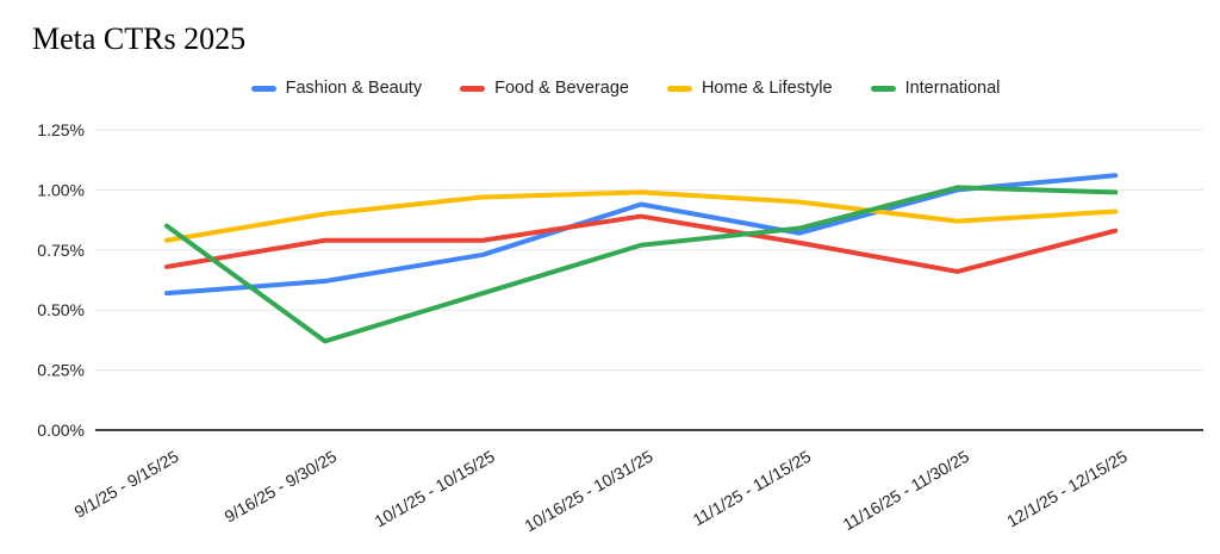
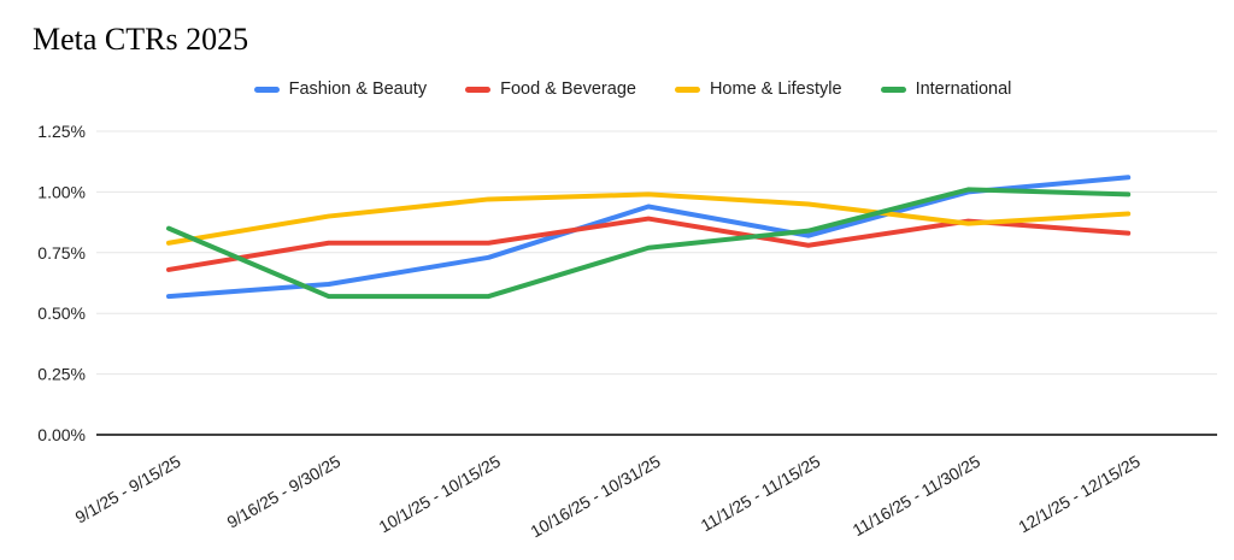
International/9/16/25 - 9/30/25: 0.37% -> 0.57%
Food & Beverage/11/16/25 - 11/30/25: 0.66% -> 0.88%
